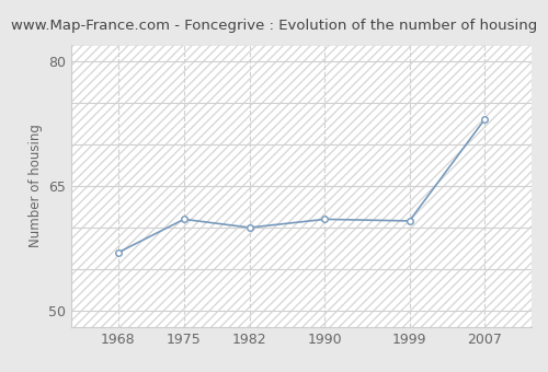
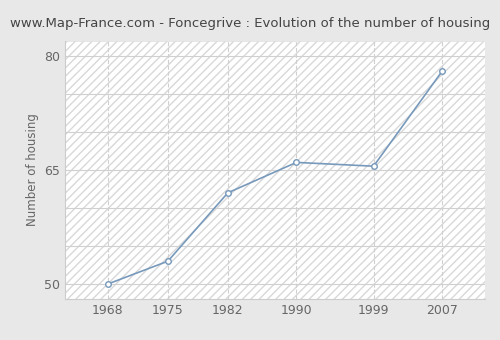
1968: 57.0 -> 50.0
1975: 61.0 -> 53.0
1982: 60.0 -> 62.0
1990: 61.0 -> 66.0
1999: 60.8 -> 65.5
2007: 73.0 -> 78.0
